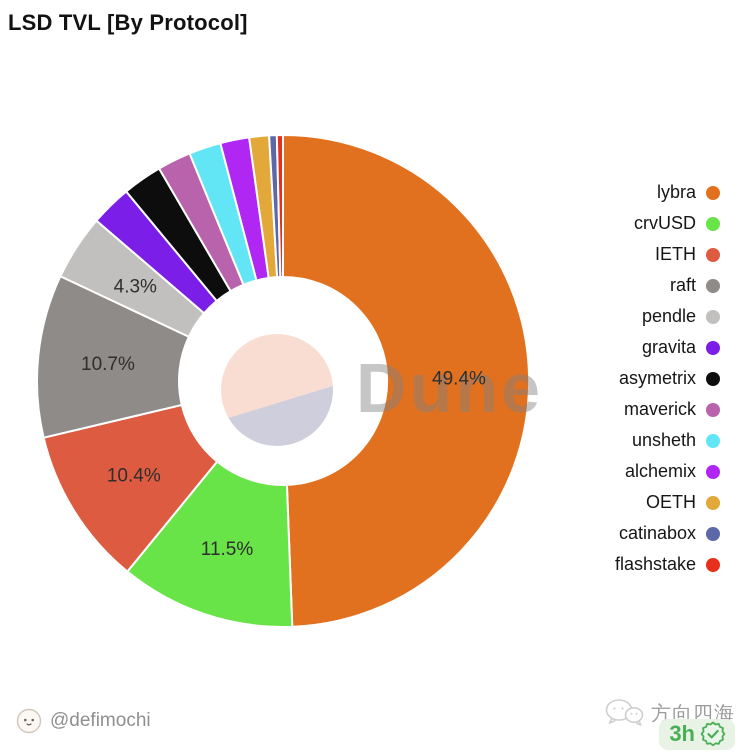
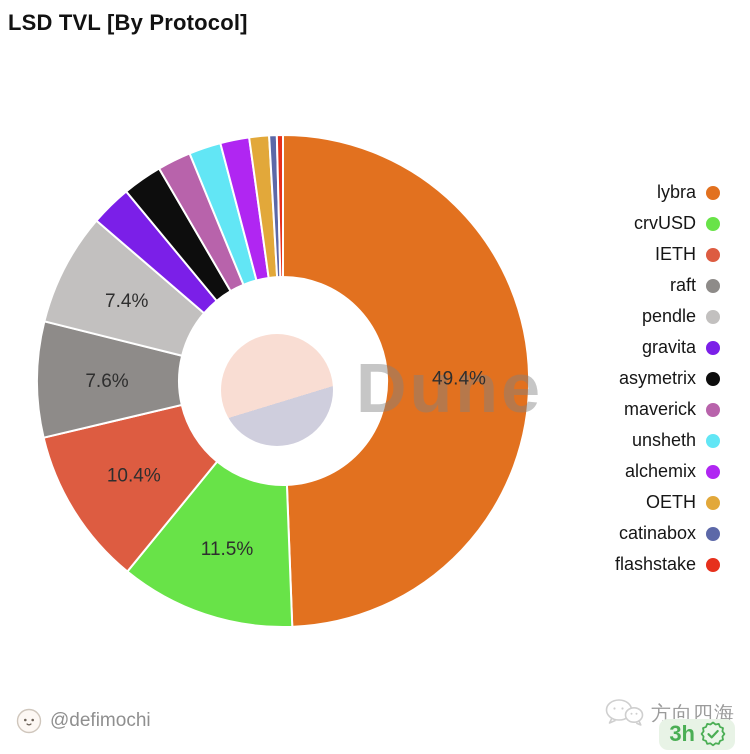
raft: 10.7% -> 7.6%
pendle: 4.3% -> 7.4%
